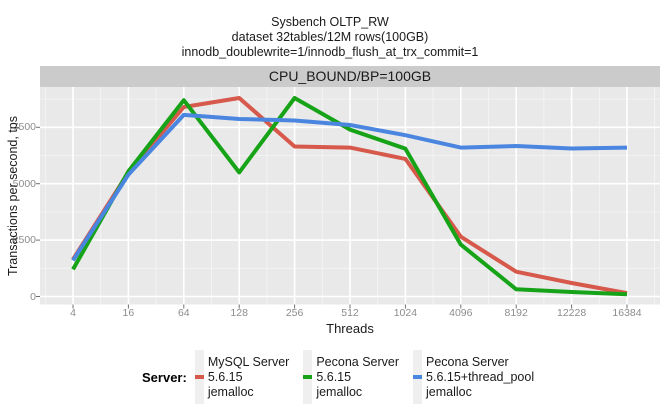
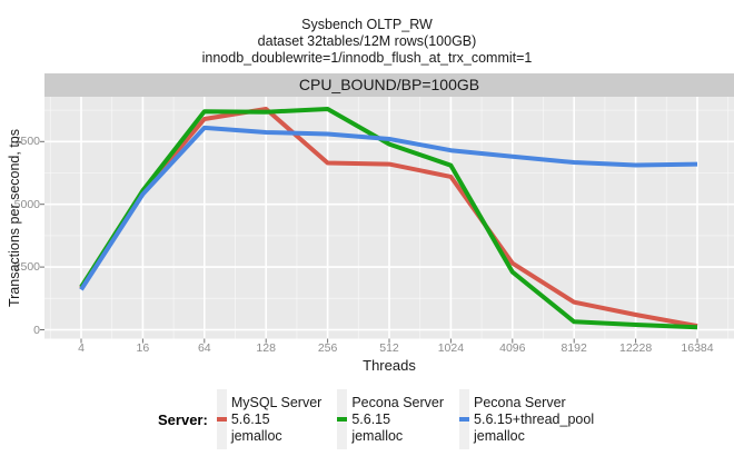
Pecona Server 5.6.15 jemalloc/4: 1200 -> 1700
Pecona Server 5.6.15 jemalloc/128: 5500 -> 8700
Pecona Server 5.6.15+thread_pool jemalloc/4096: 6600 -> 6900
